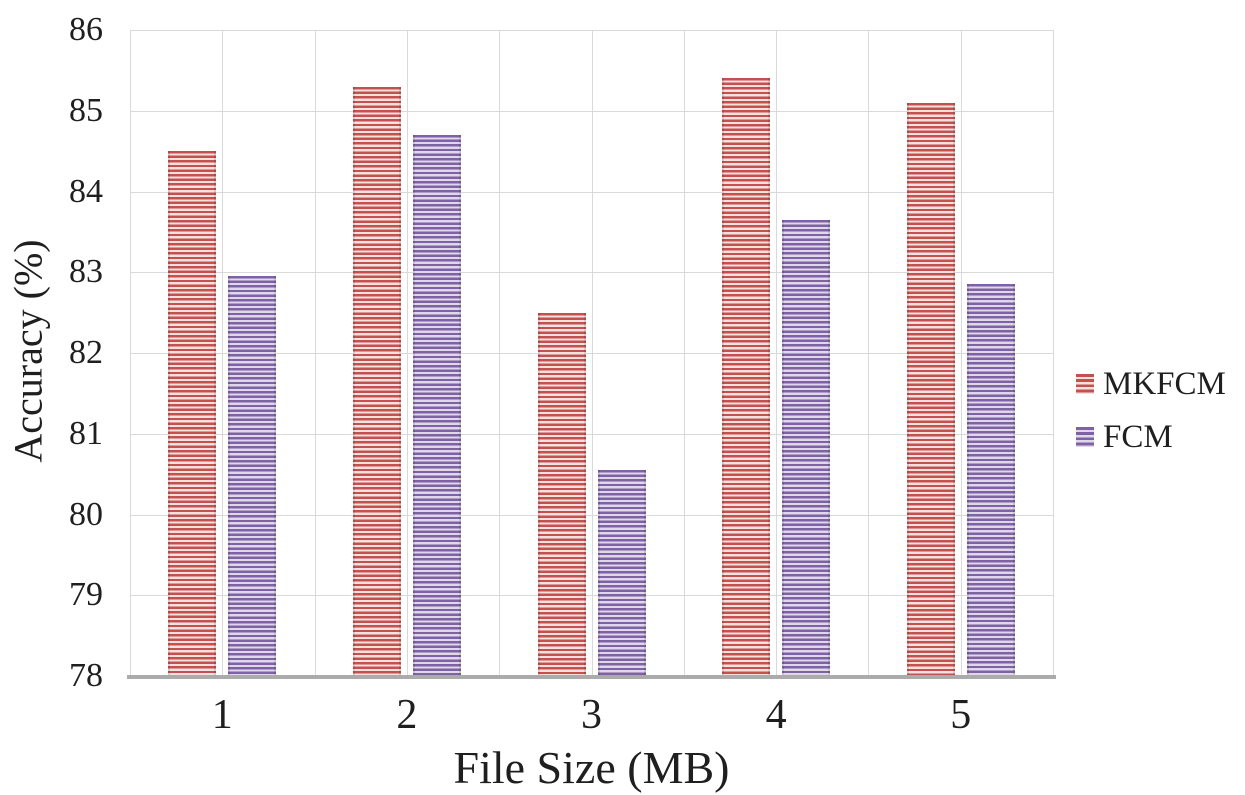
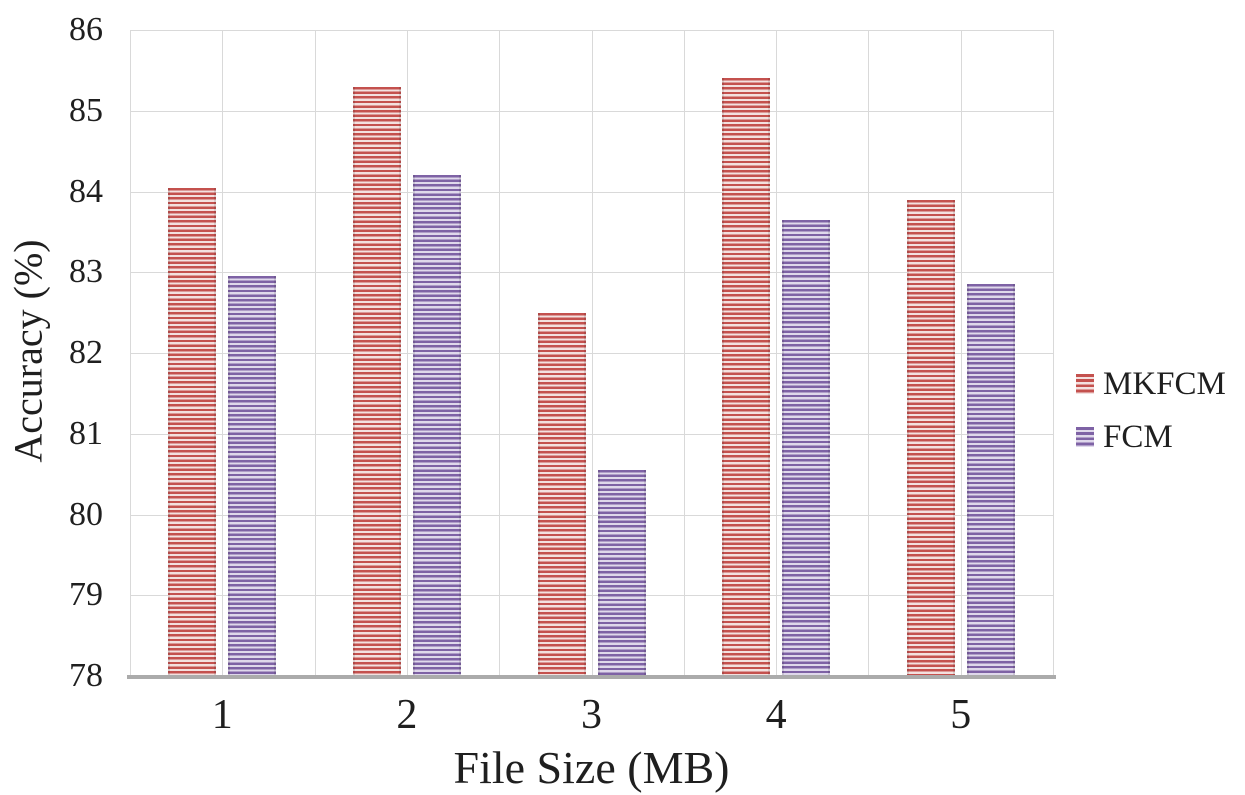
MKFCM/1: 84.5 -> 84.0
FCM/2: 84.7 -> 84.2
MKFCM/5: 85.1 -> 83.9
